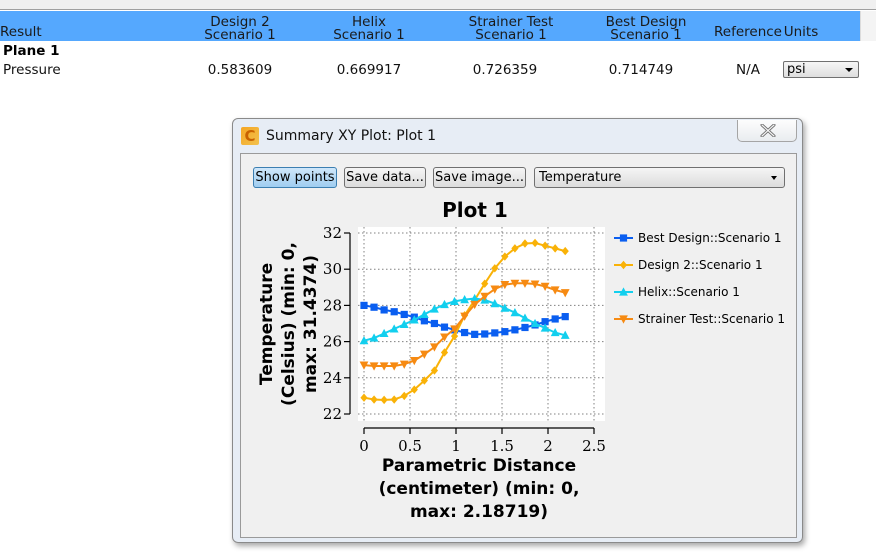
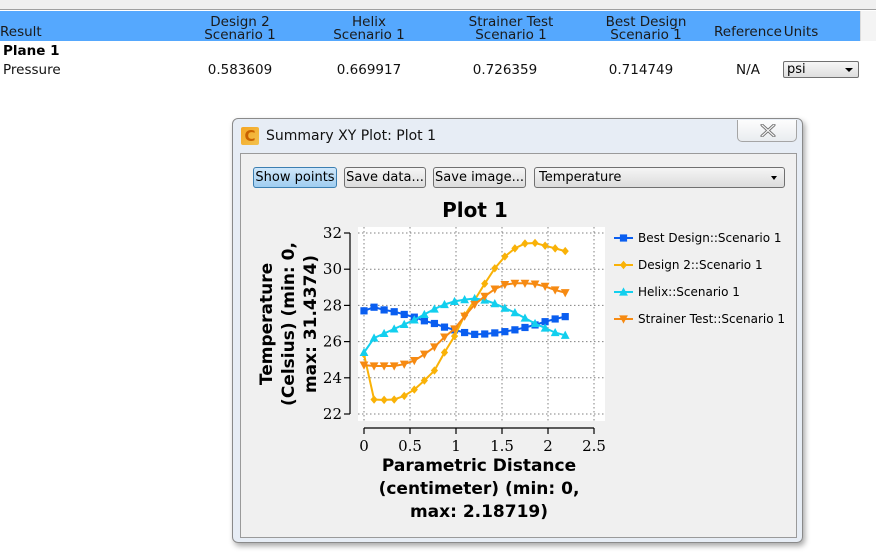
Best Design::Scenario 1/0: 28.0 -> 27.7
Design 2::Scenario 1/0: 22.9 -> 25.3
Helix::Scenario 1/0: 26.1 -> 25.4
